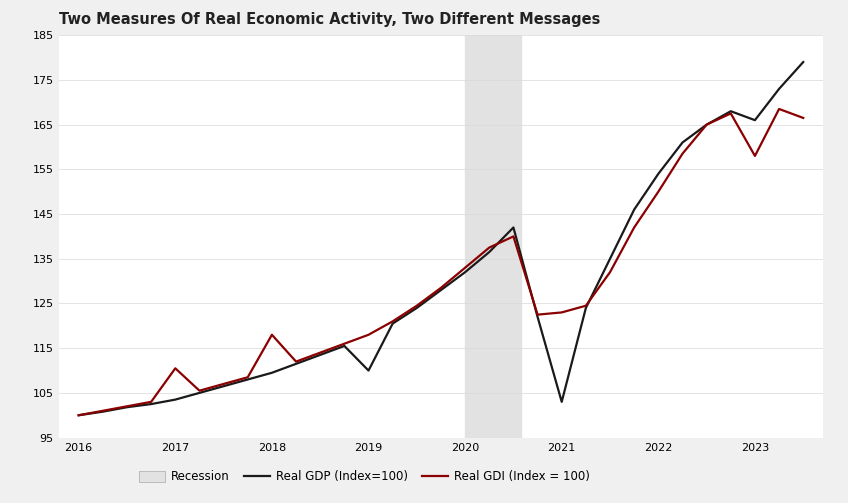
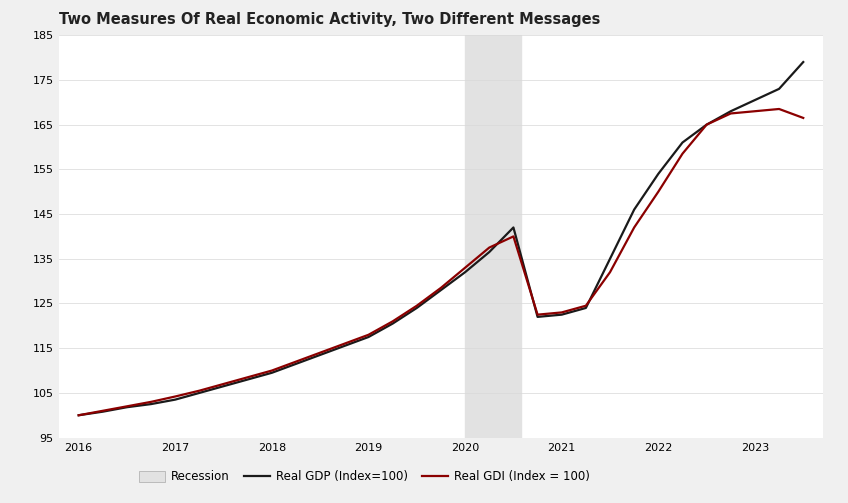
Real GDI (Index = 100)/2017: 110.5 -> 104.2
Real GDI (Index = 100)/2018: 118.0 -> 110.0
Real GDP (Index=100)/2019: 110.0 -> 117.5
Real GDP (Index=100)/2021: 103.0 -> 122.5
Real GDP (Index=100)/2023: 166.0 -> 170.5
Real GDI (Index = 100)/2023: 158.0 -> 168.0
